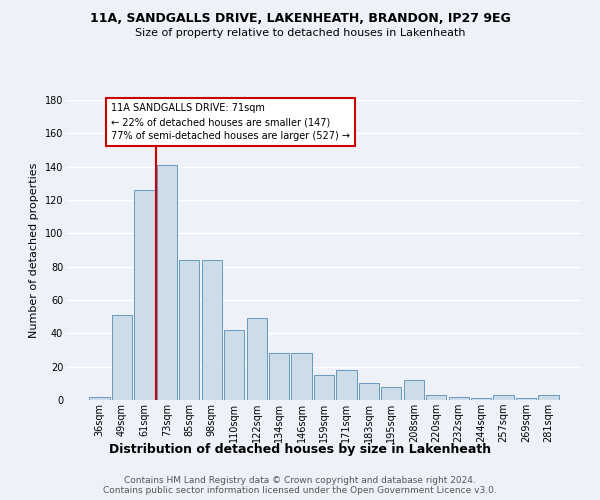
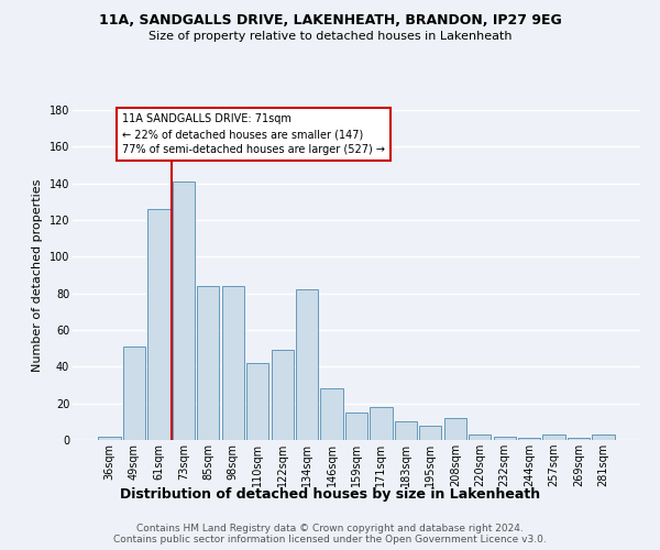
134sqm: 28 -> 82
